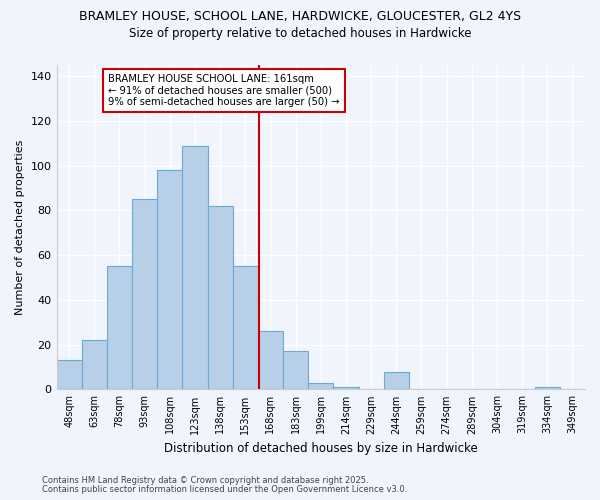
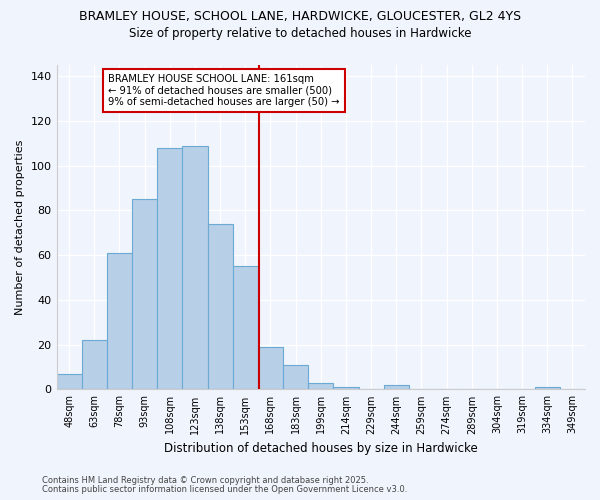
48sqm: 13 -> 7
78sqm: 55 -> 61
108sqm: 98 -> 108
138sqm: 82 -> 74
168sqm: 26 -> 19
183sqm: 17 -> 11
244sqm: 8 -> 2
